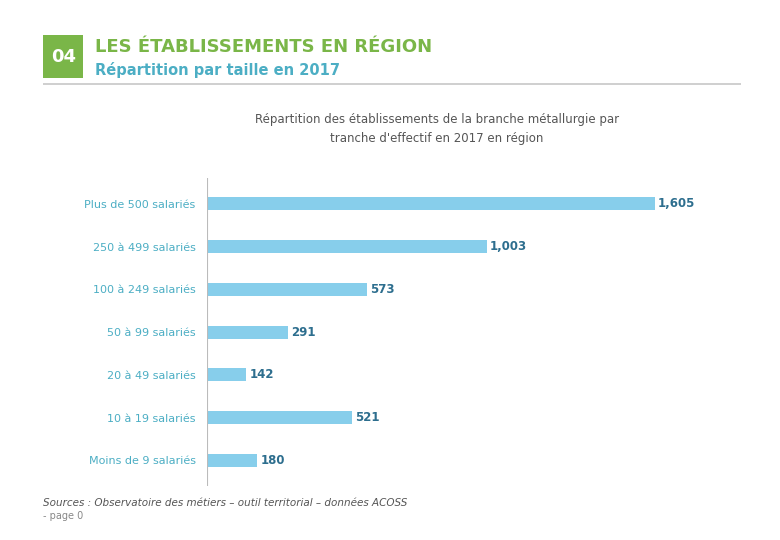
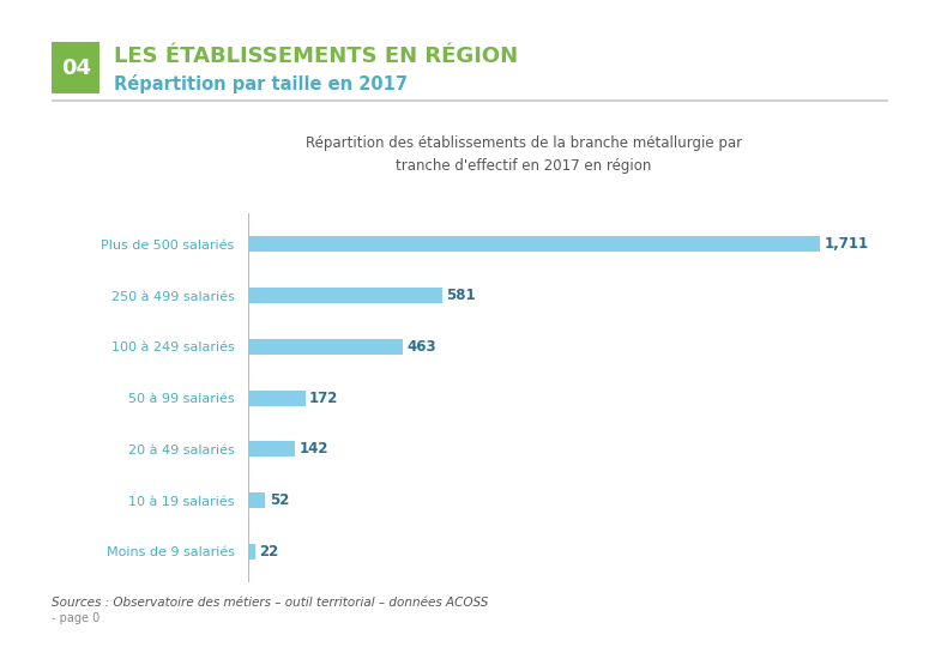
Plus de 500 salariés: 1,605 -> 1,711
250 à 499 salariés: 1,003 -> 581
100 à 249 salariés: 573 -> 463
50 à 99 salariés: 291 -> 172
10 à 19 salariés: 521 -> 52
Moins de 9 salariés: 180 -> 22
